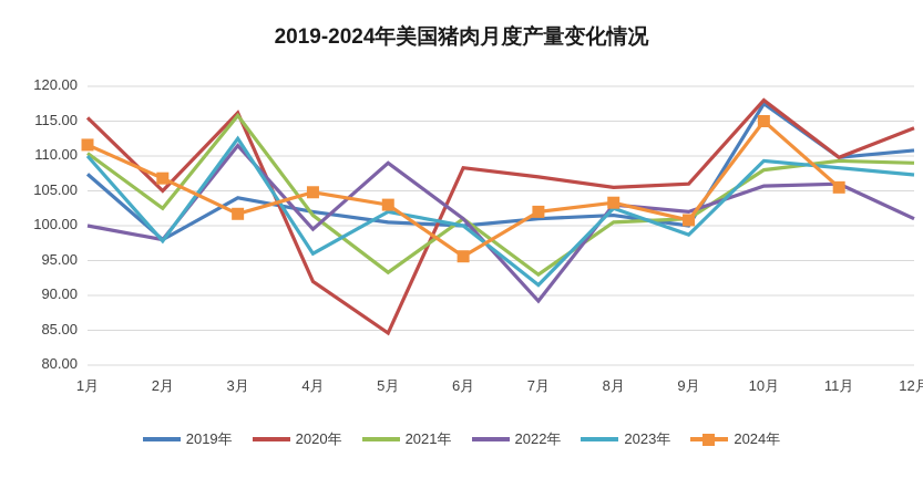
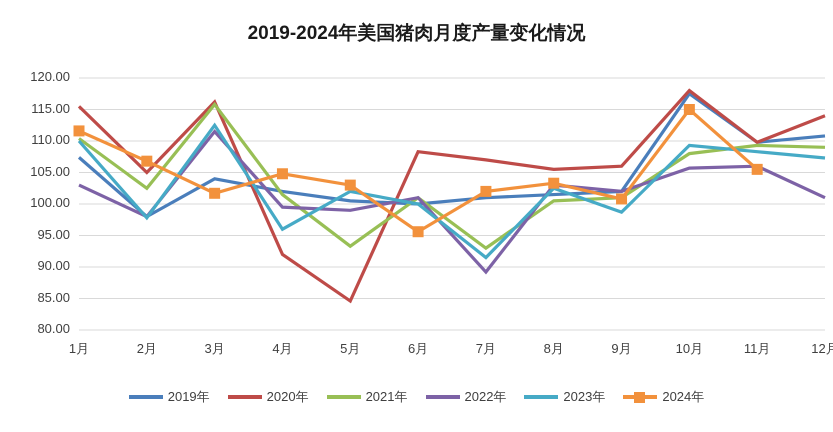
2022年/1月: 100 -> 103
2022年/5月: 109 -> 99
2019年/9月: 100 -> 102
